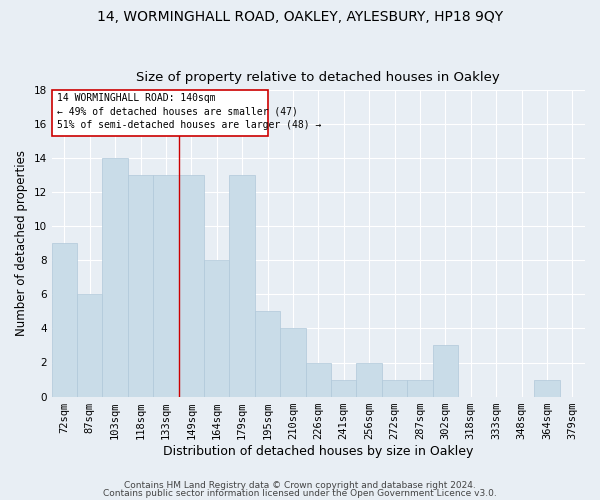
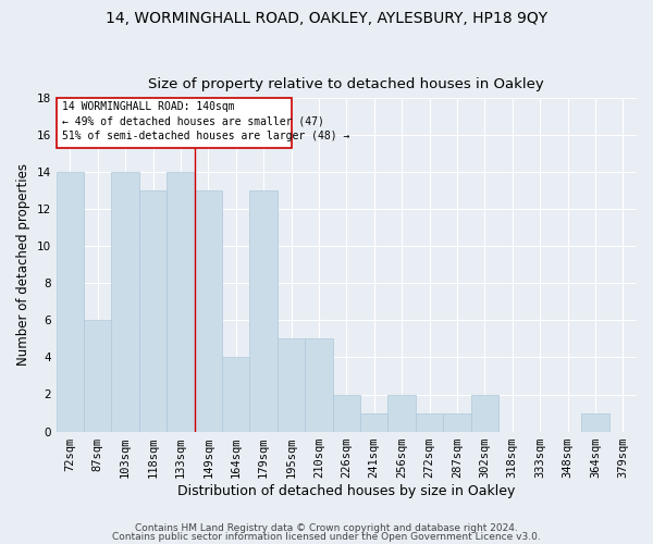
72sqm: 9 -> 14
133sqm: 13 -> 14
164sqm: 8 -> 4
210sqm: 4 -> 5
302sqm: 3 -> 2
